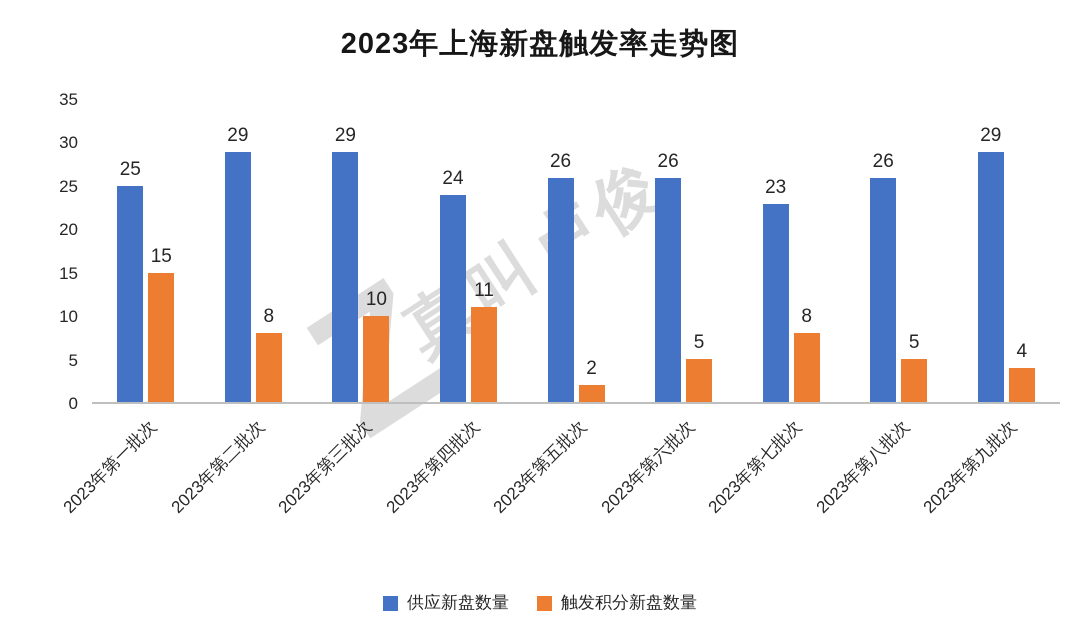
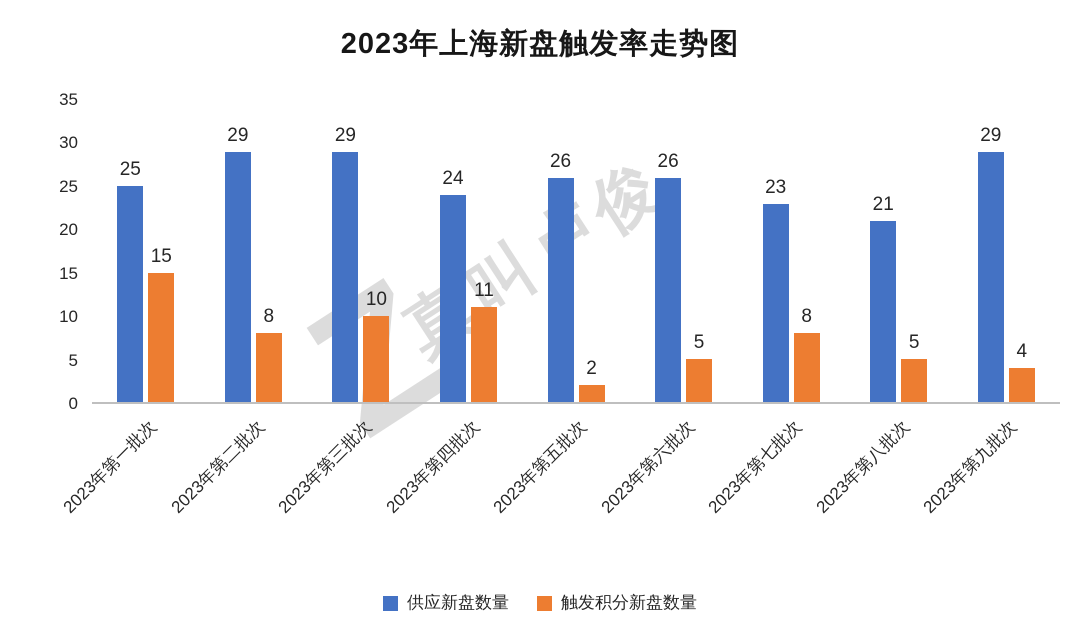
供应新盘数量/2023年第八批次: 26 -> 21
